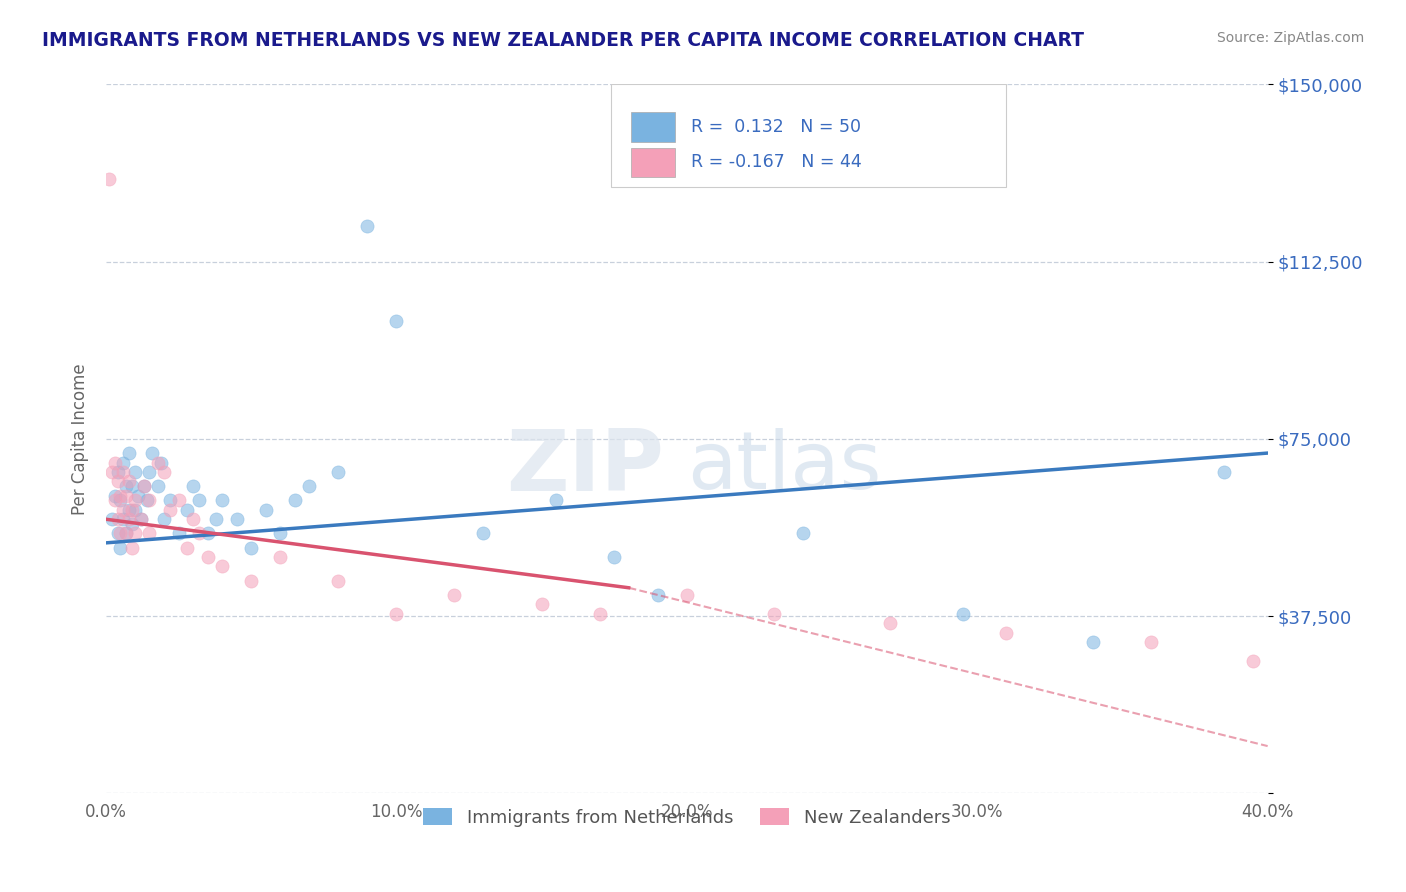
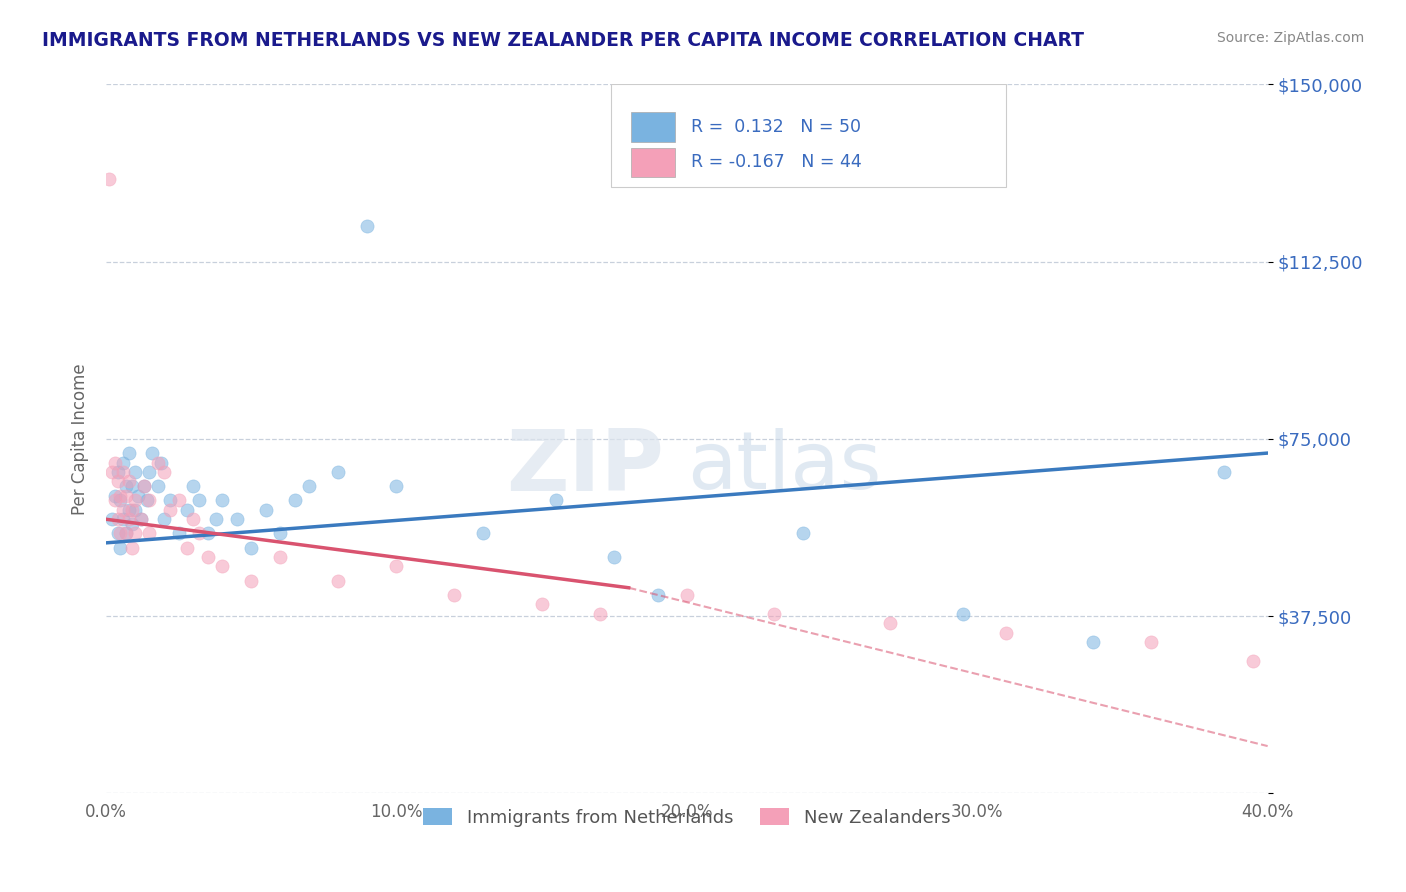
Immigrants from Netherlands/10.0%: $100,000 -> $65,000
New Zealanders/10.0%: $38,000 -> $48,000
